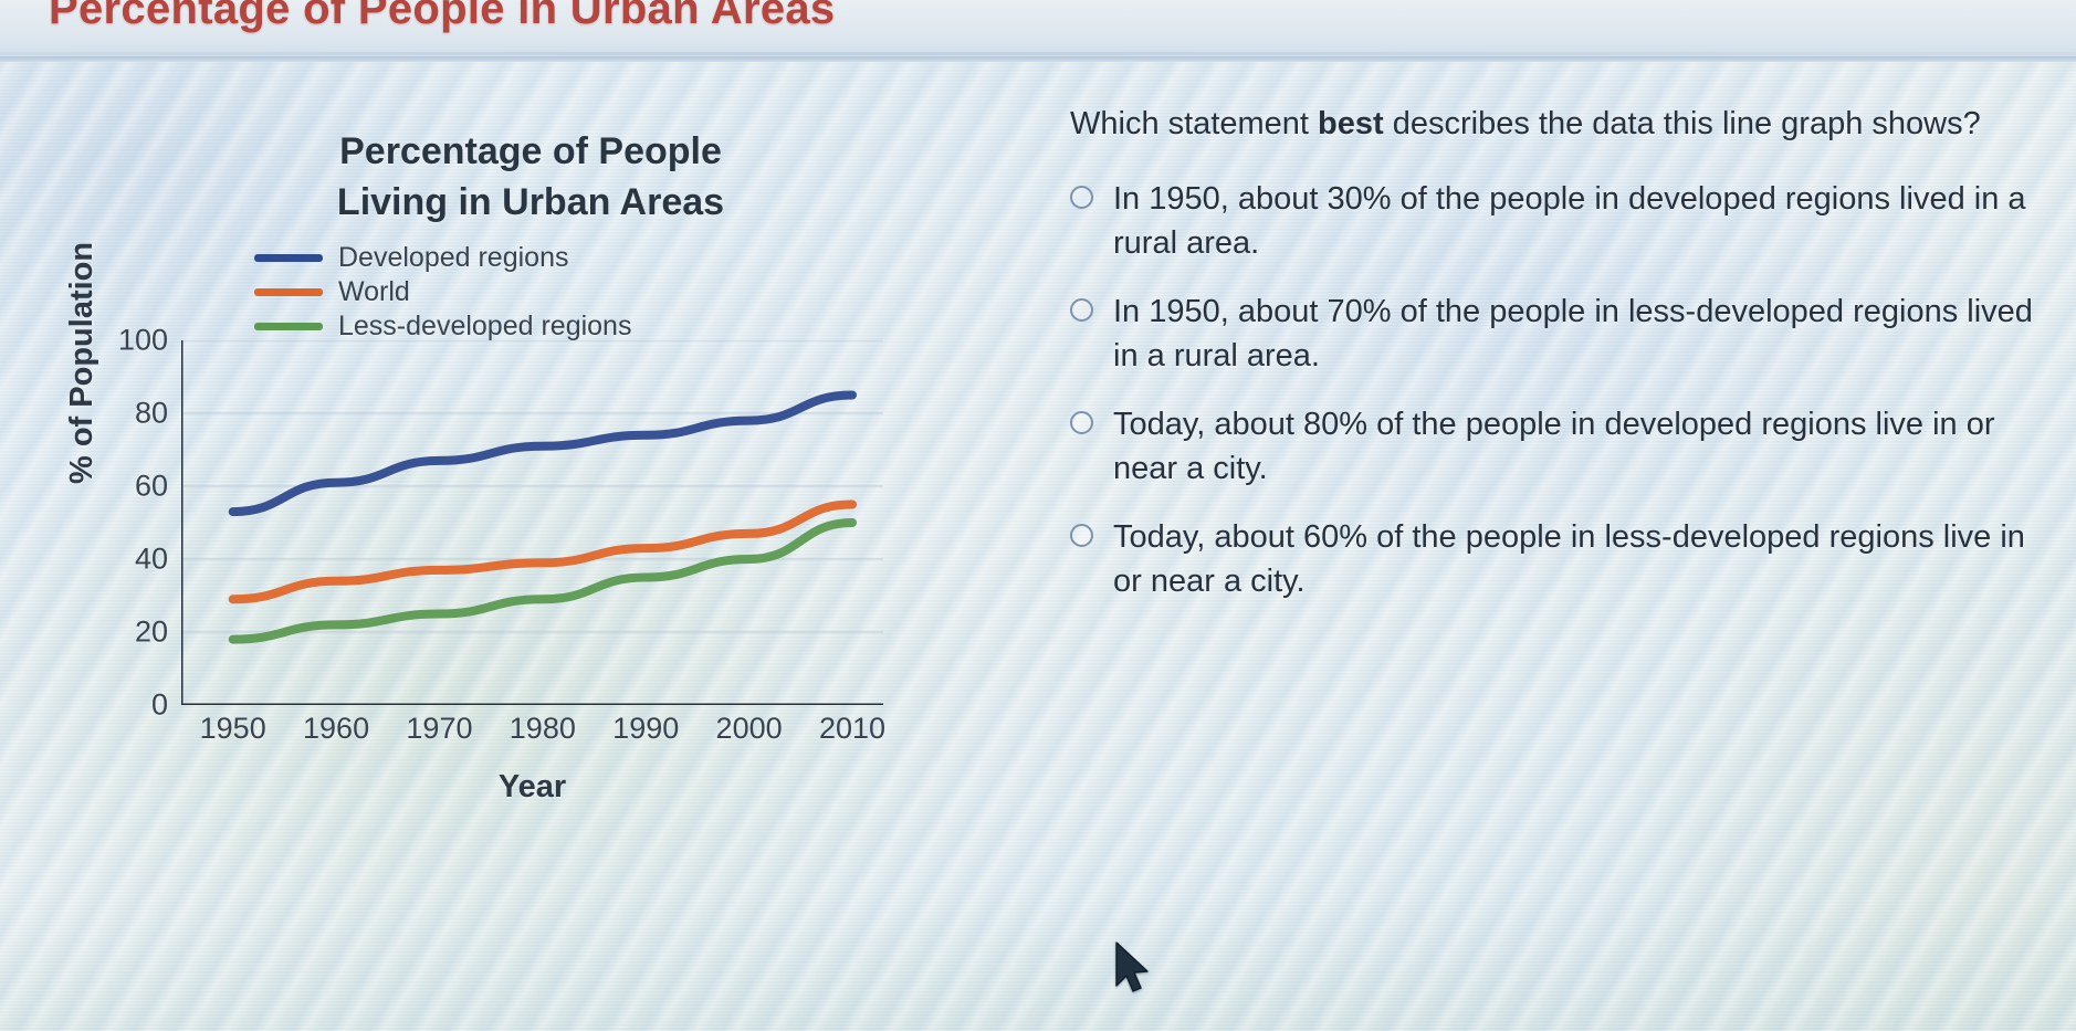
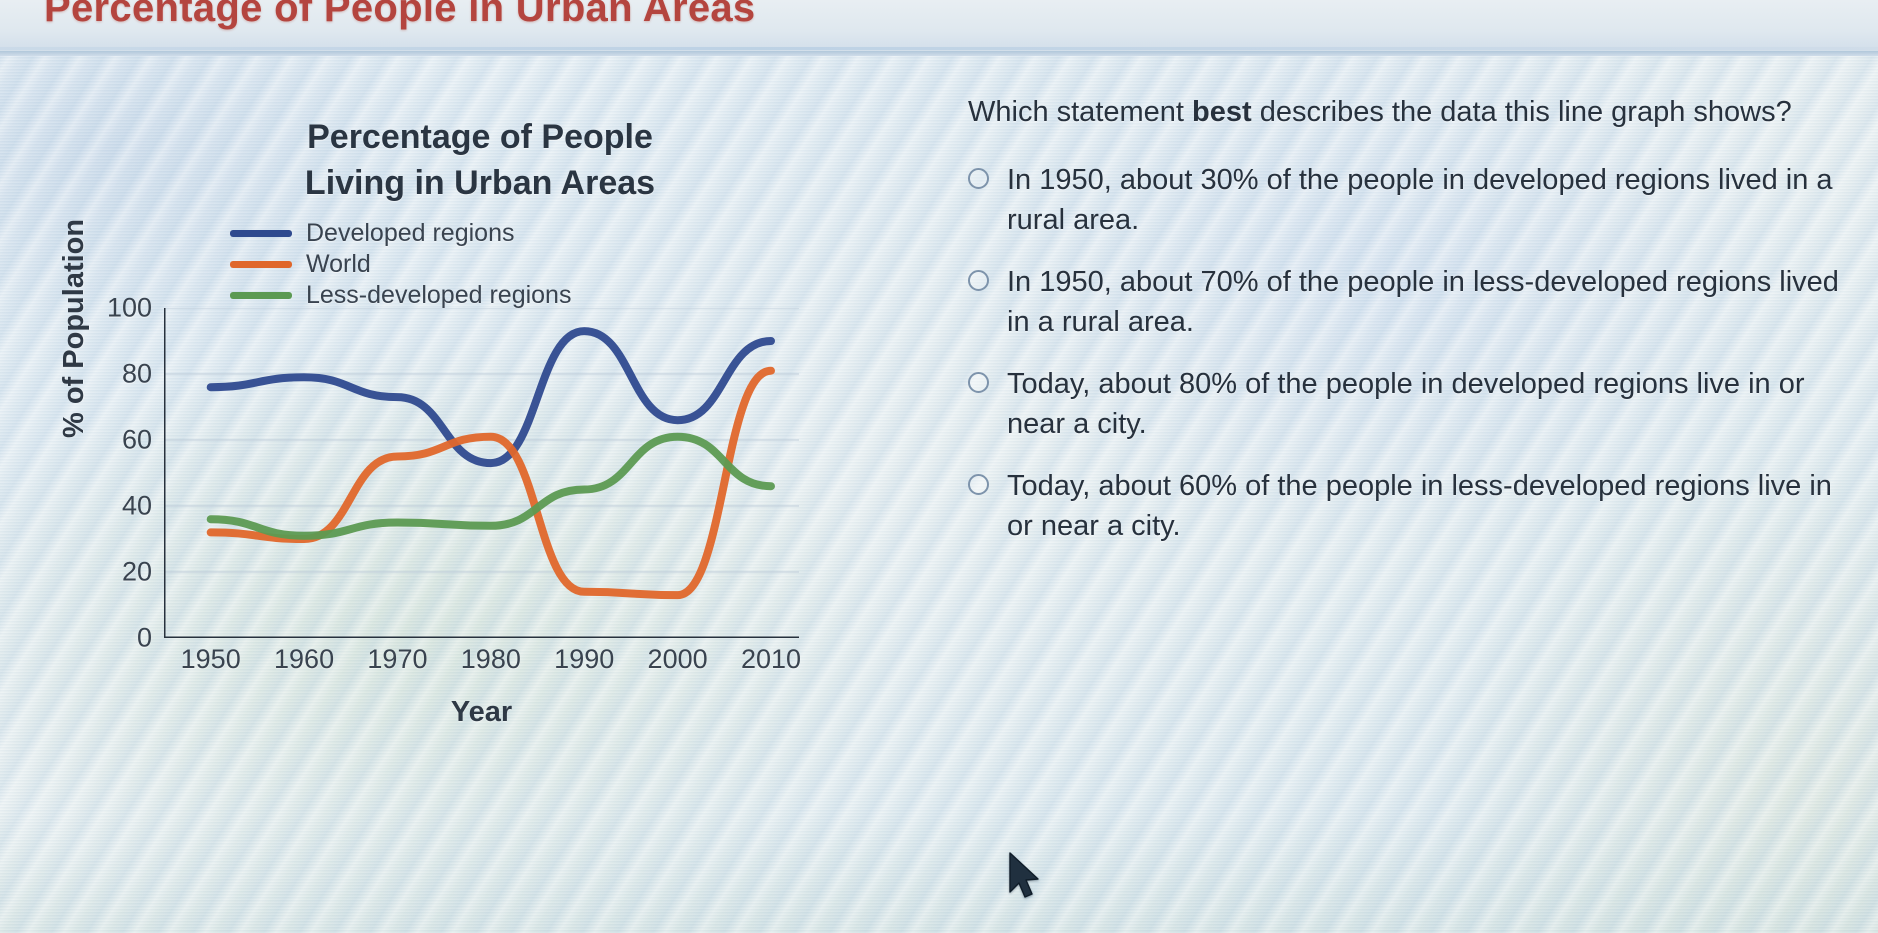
Developed regions/1950: 53 -> 76
World/1950: 29 -> 32
Less-developed regions/1950: 18 -> 36
Developed regions/1960: 61 -> 79
World/1960: 34 -> 30
Less-developed regions/1960: 22 -> 31
Developed regions/1970: 67 -> 73
World/1970: 37 -> 55
Less-developed regions/1970: 25 -> 35
Developed regions/1980: 71 -> 53
World/1980: 39 -> 61
Less-developed regions/1980: 29 -> 34
Developed regions/1990: 74 -> 93
World/1990: 43 -> 14
Less-developed regions/1990: 35 -> 45
Developed regions/2000: 78 -> 66
World/2000: 47 -> 13
Less-developed regions/2000: 40 -> 61
Developed regions/2010: 85 -> 90
World/2010: 55 -> 81
Less-developed regions/2010: 50 -> 46
